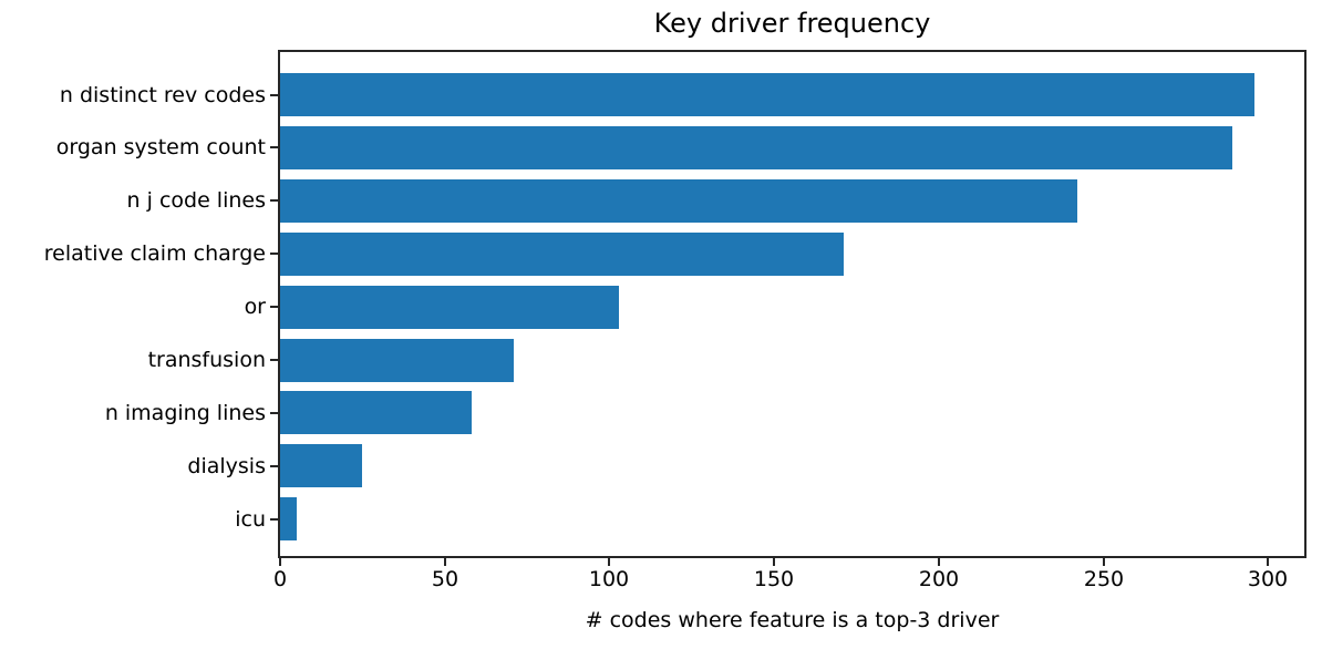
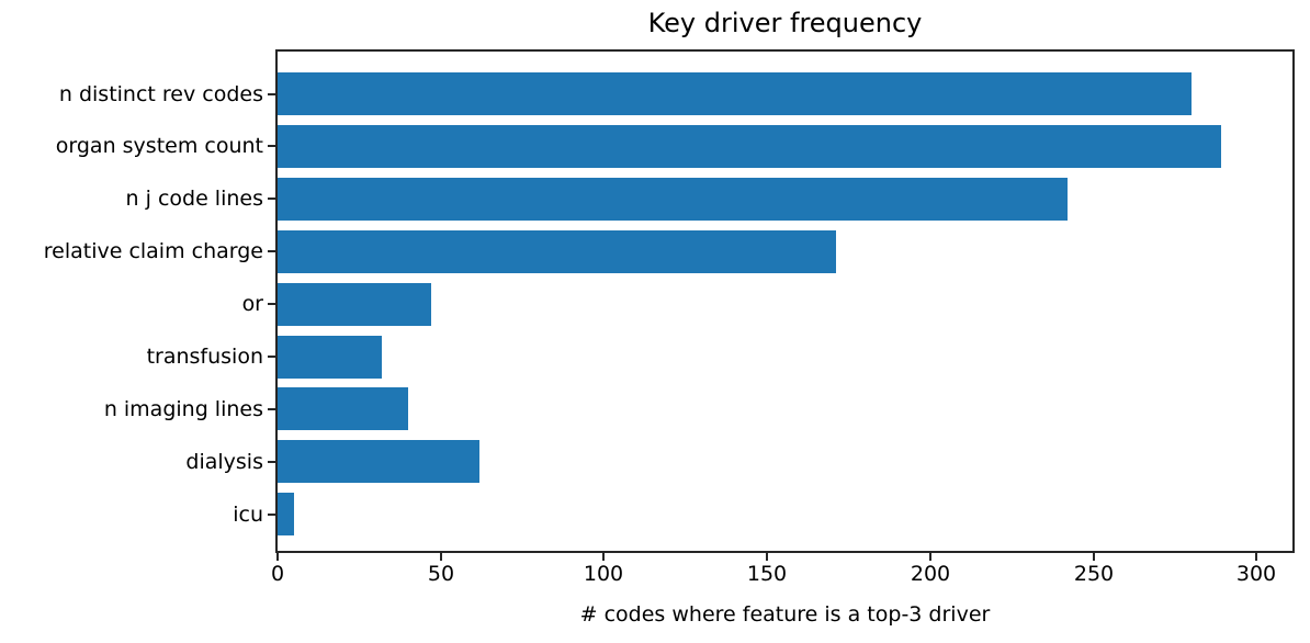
n distinct rev codes: 296 -> 280
or: 103 -> 47
transfusion: 71 -> 32
n imaging lines: 58 -> 40
dialysis: 25 -> 62
